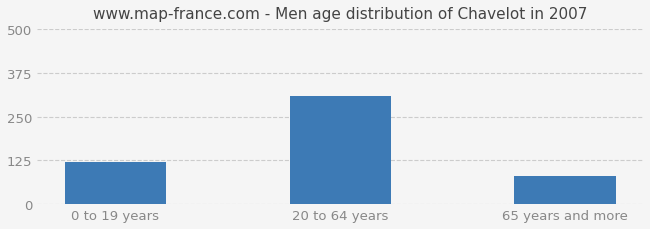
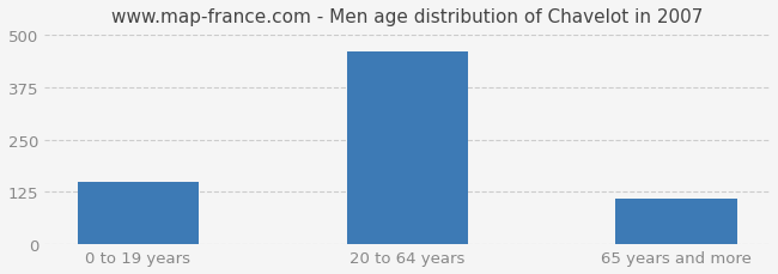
0 to 19 years: 120 -> 150
20 to 64 years: 310 -> 460
65 years and more: 80 -> 110
